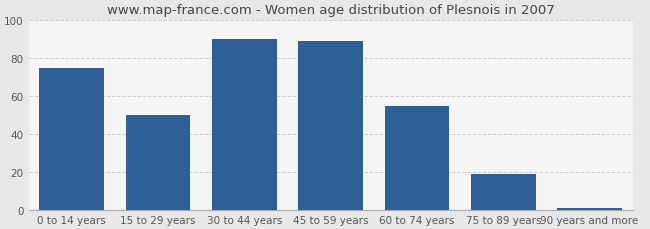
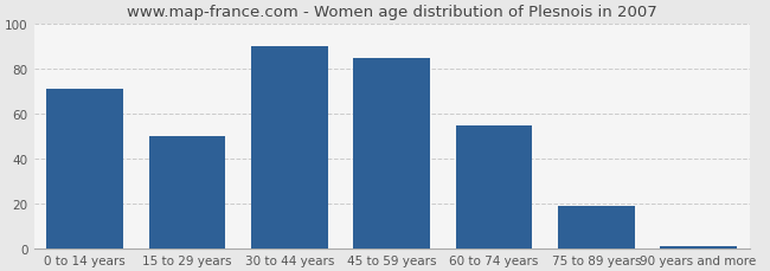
0 to 14 years: 75 -> 71
45 to 59 years: 89 -> 85
